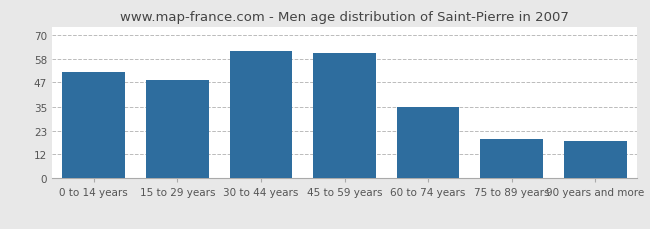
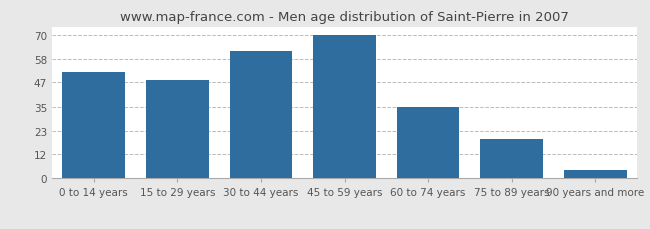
45 to 59 years: 61 -> 70
90 years and more: 18 -> 4
